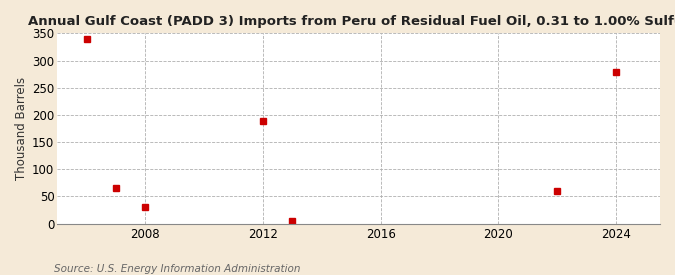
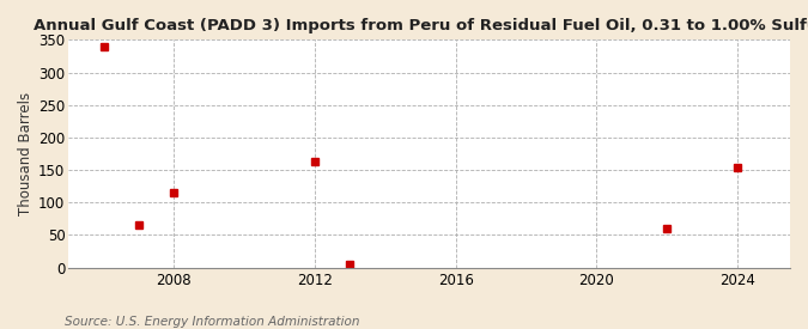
2008: 30 -> 115
2012: 188 -> 163
2024: 278 -> 153
